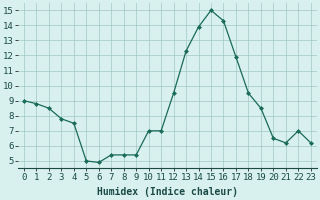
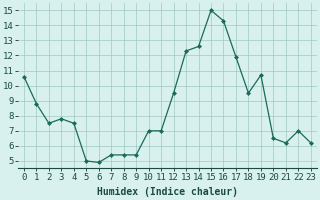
0: 9.0 -> 10.6
2: 8.5 -> 7.5
14: 13.9 -> 12.6
19: 8.5 -> 10.7
